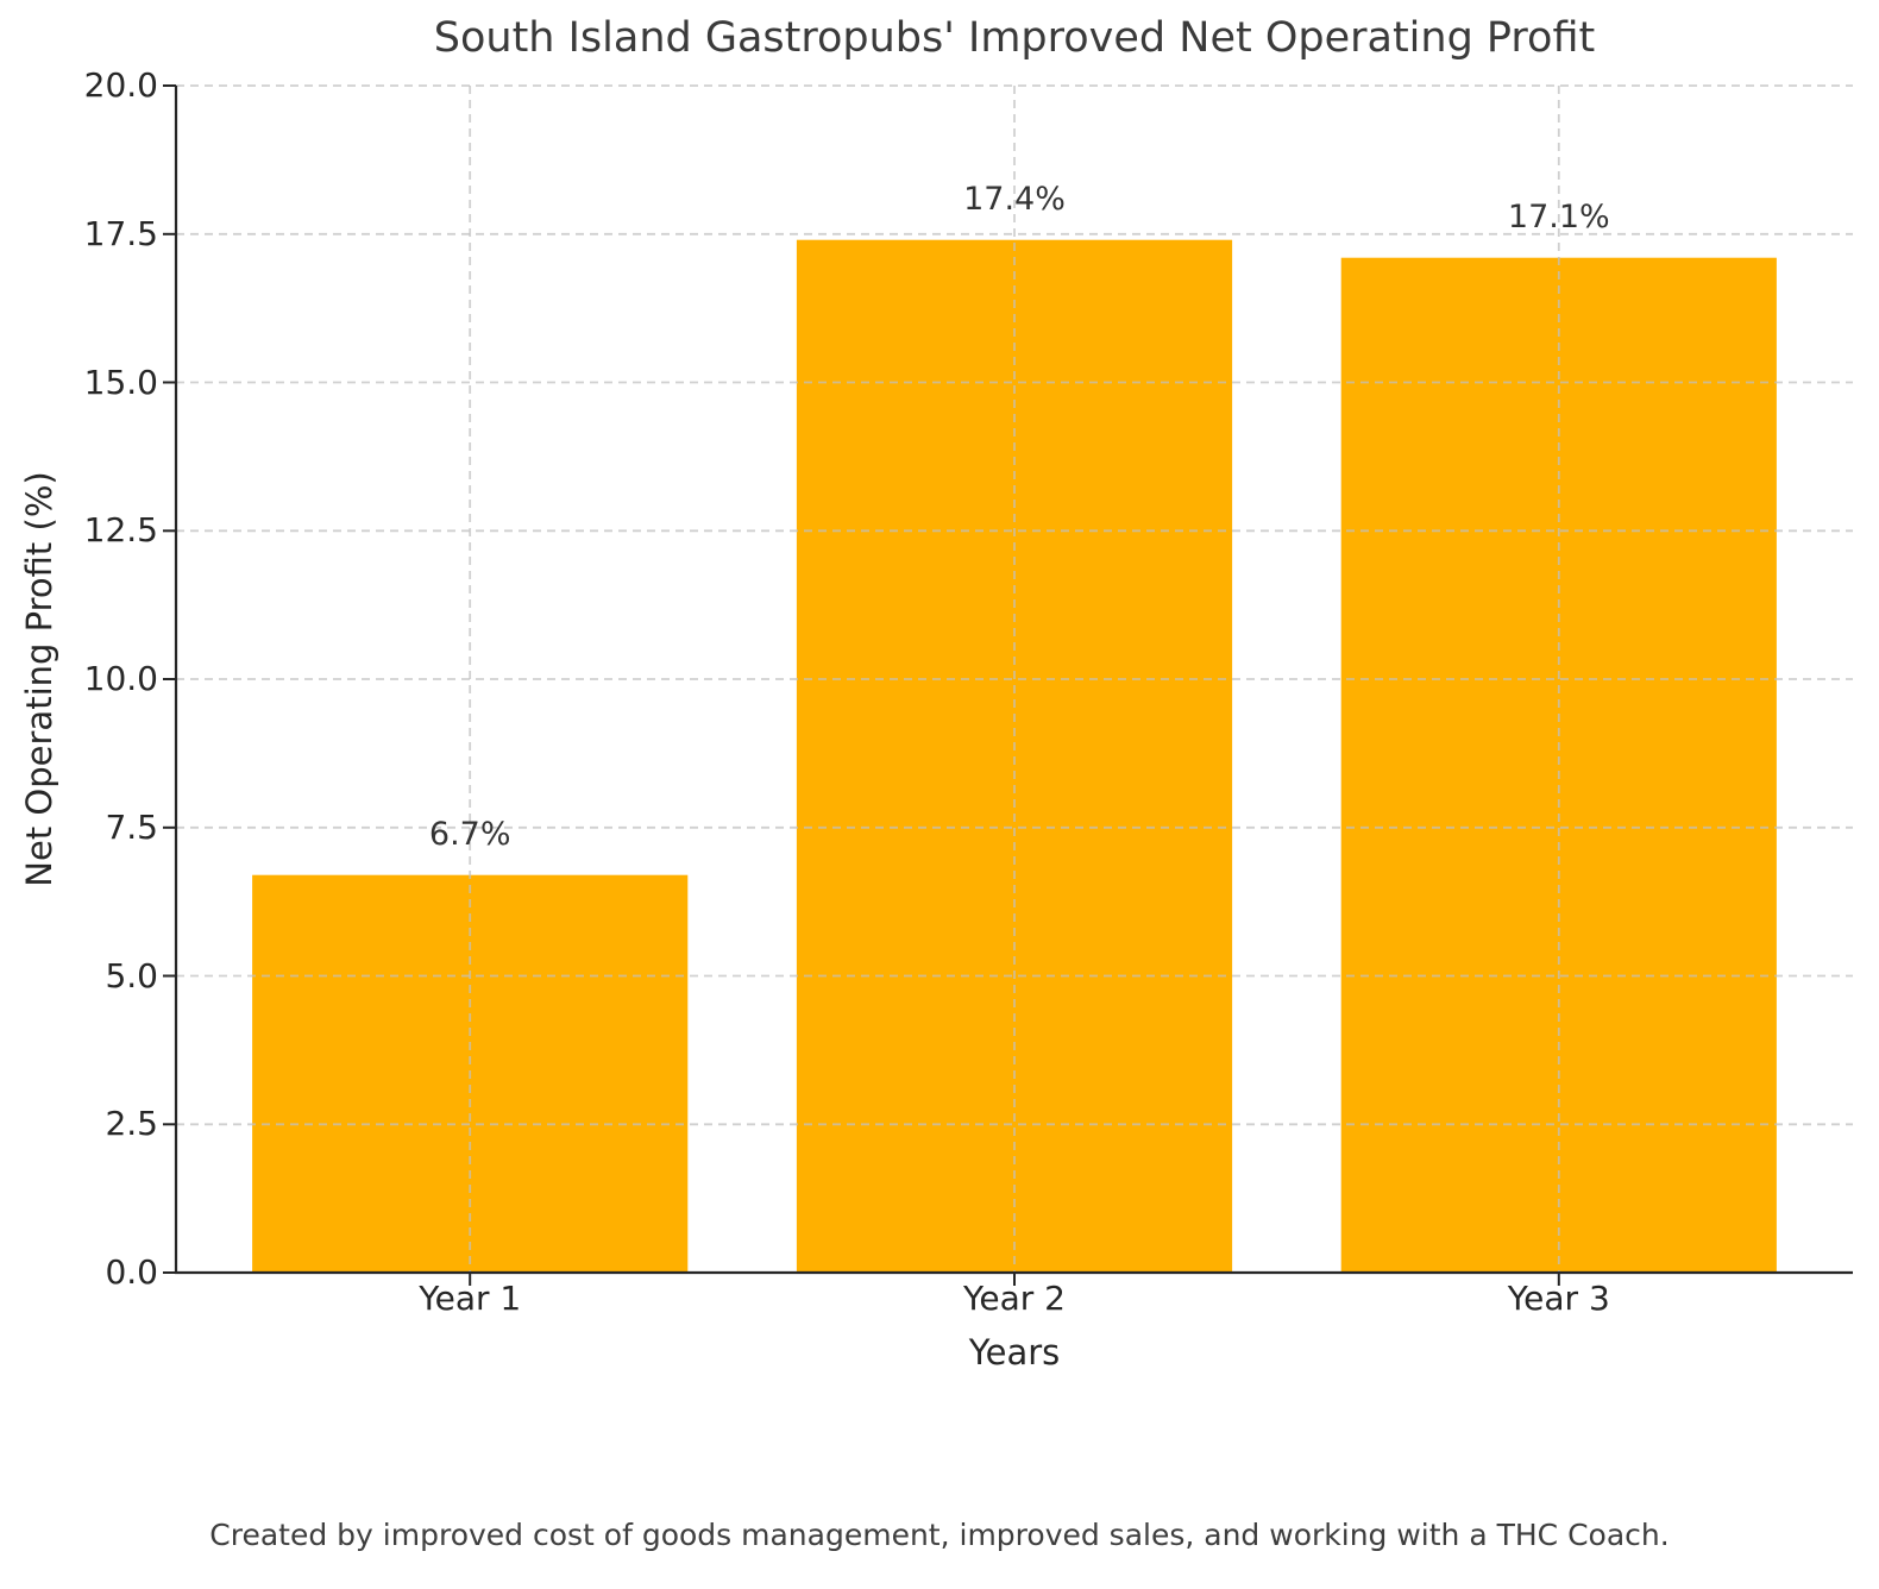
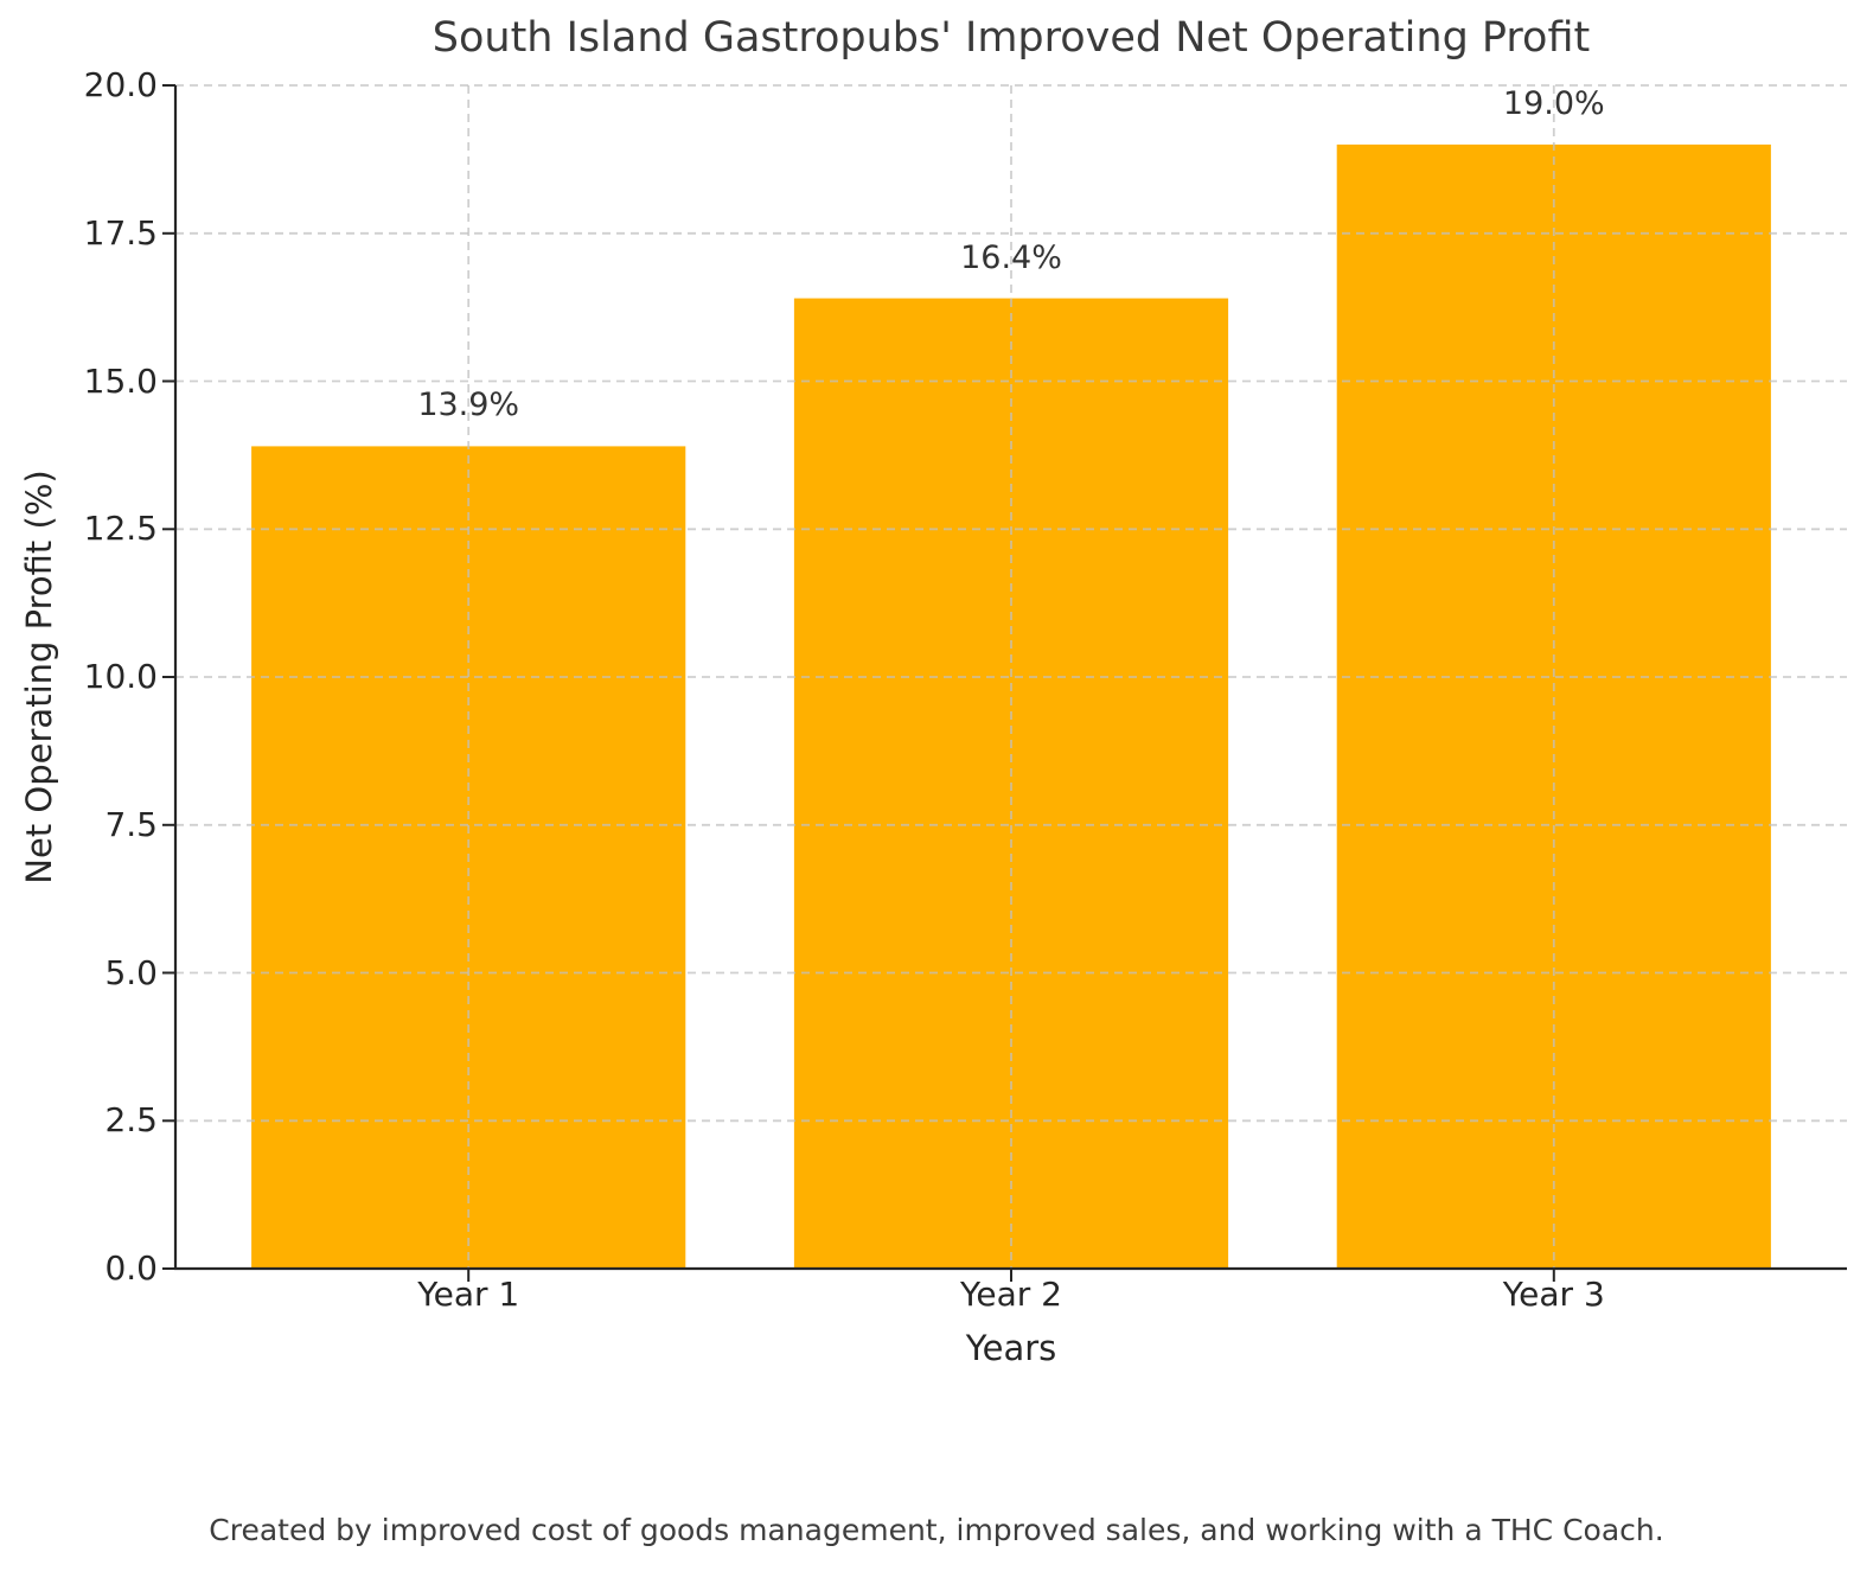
Year 1: 6.7% -> 13.9%
Year 2: 17.4% -> 16.4%
Year 3: 17.1% -> 19.0%
